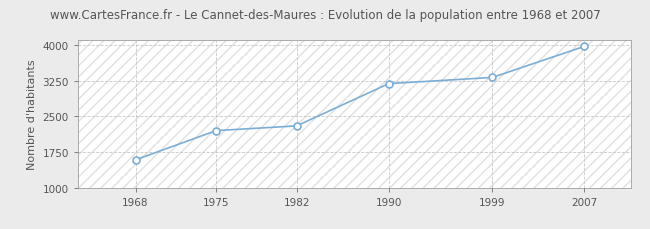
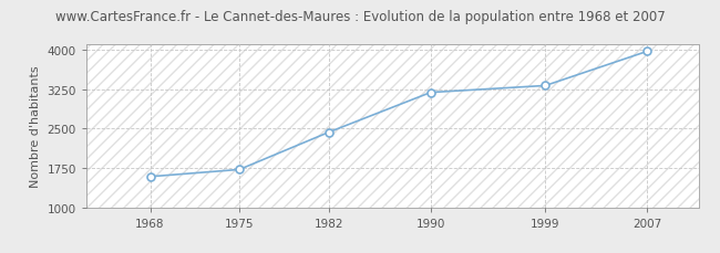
1975: 2200 -> 1720
1982: 2300 -> 2430
